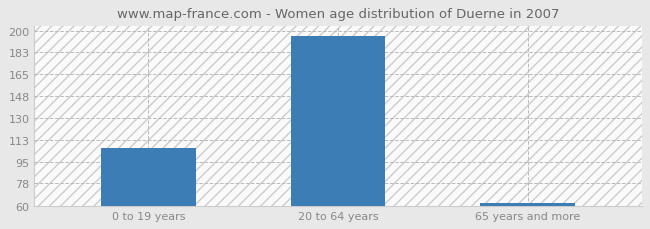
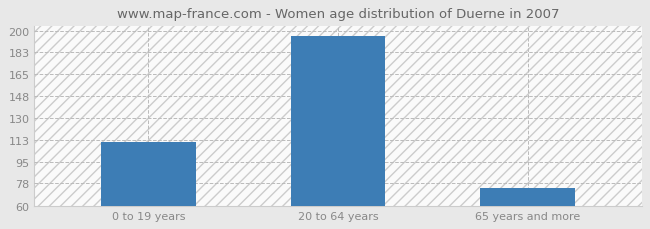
0 to 19 years: 106 -> 111
65 years and more: 62 -> 74
